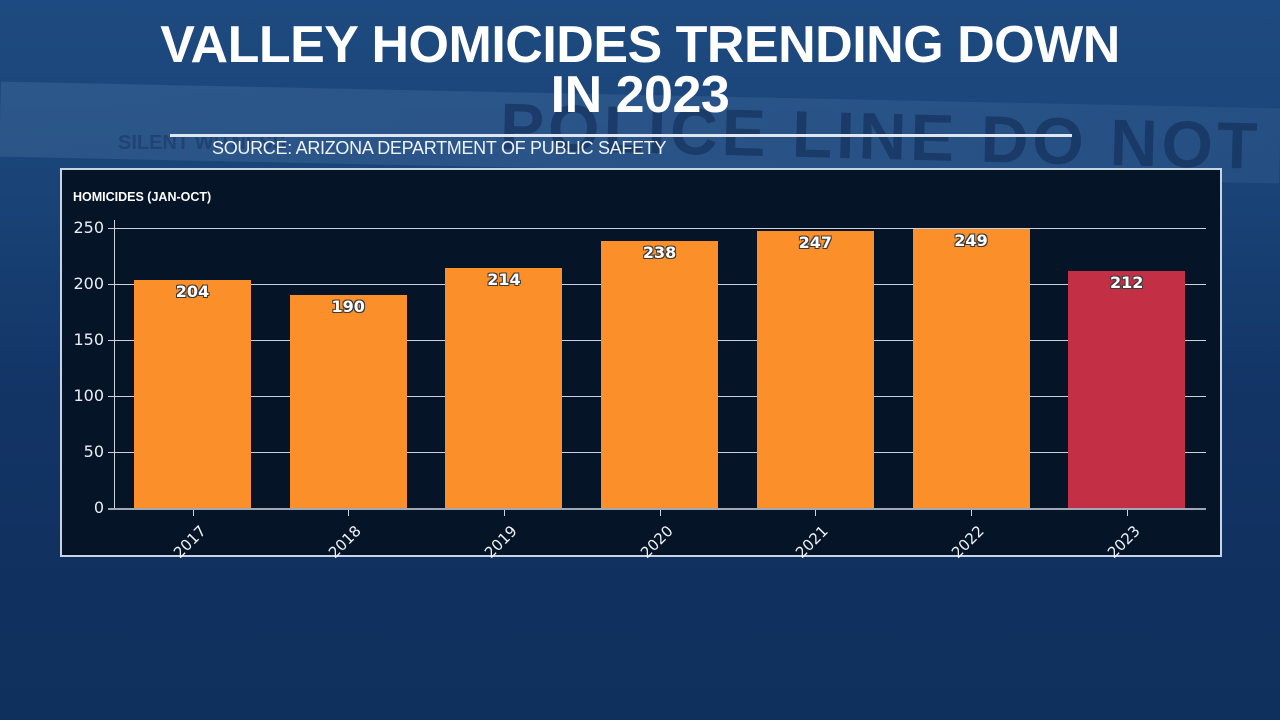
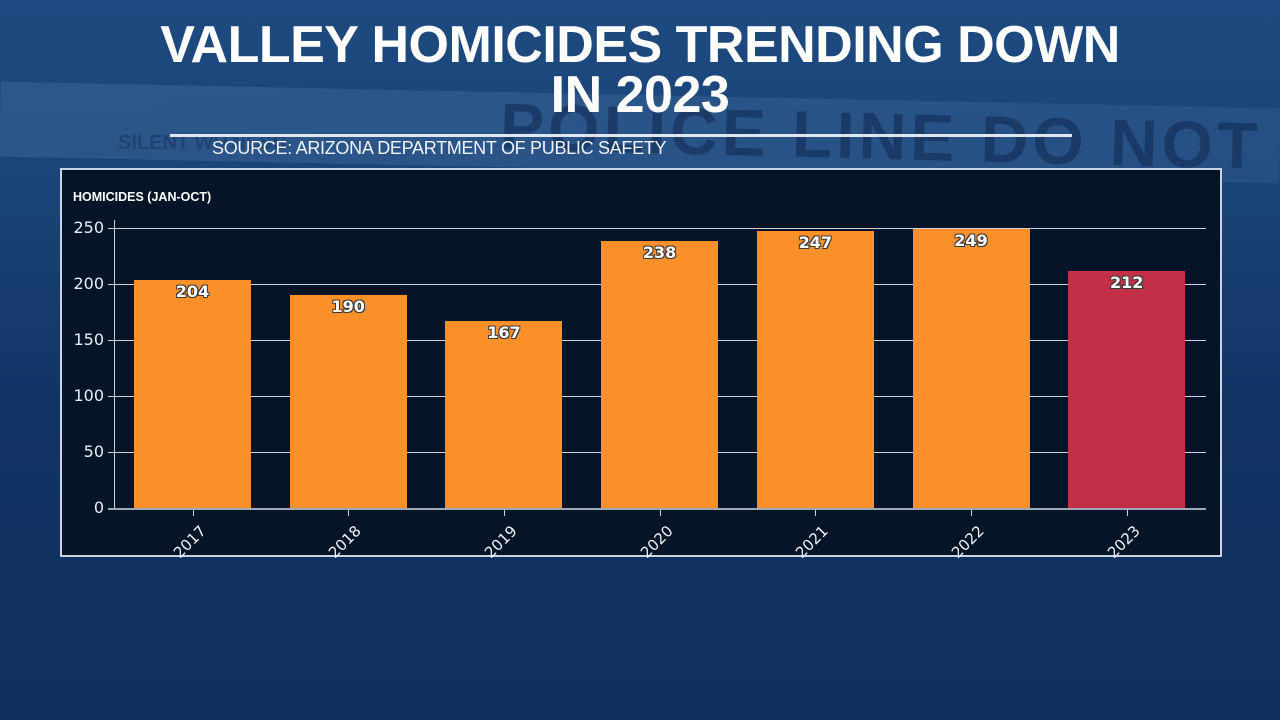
2019: 214 -> 167
